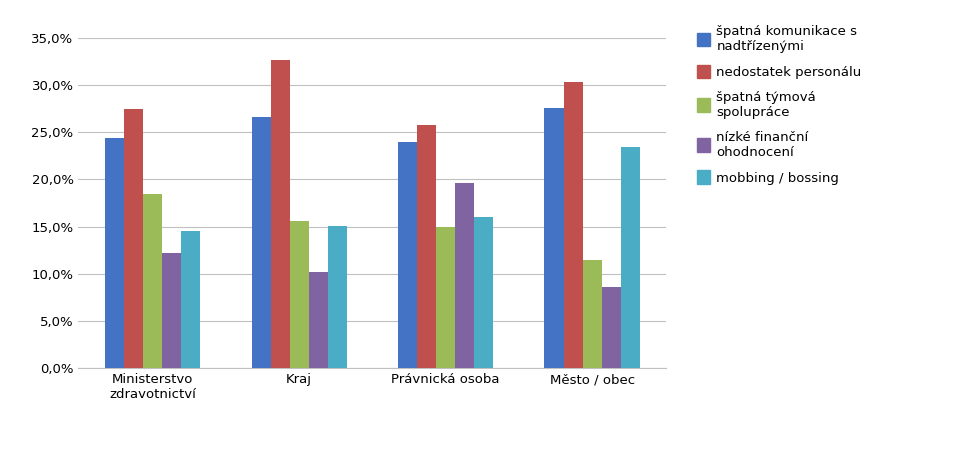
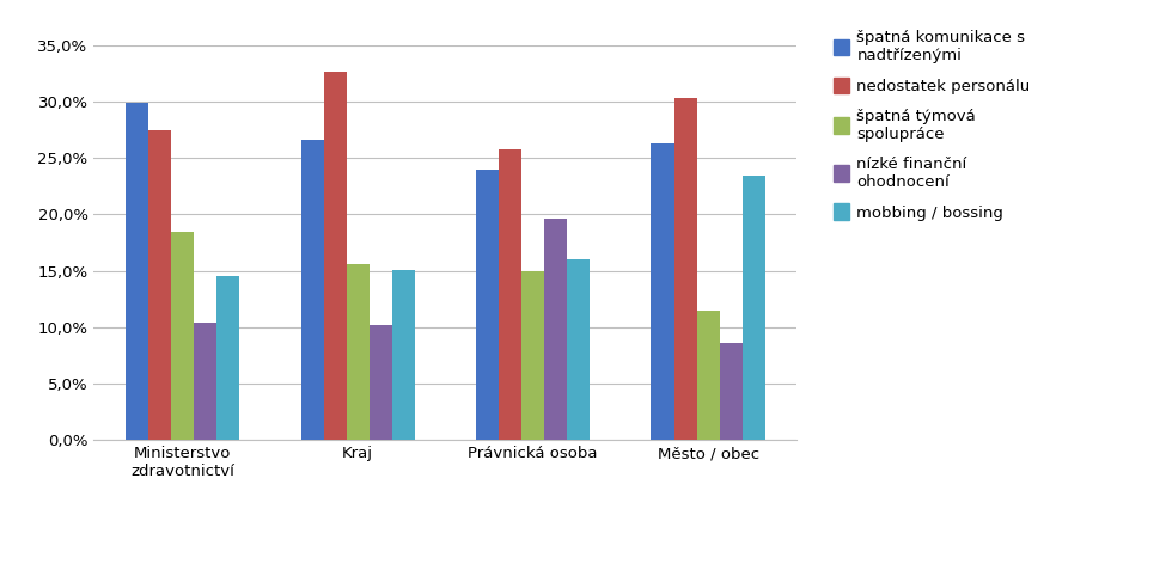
špatná komunikace s nadtřízenými/Ministerstvo zdravotnictví: 24,4% -> 29,9%
nízké finanční ohodnocení/Ministerstvo zdravotnictví: 12,2% -> 10,4%
špatná komunikace s nadtřízenými/Město / obec: 27,6% -> 26,3%
